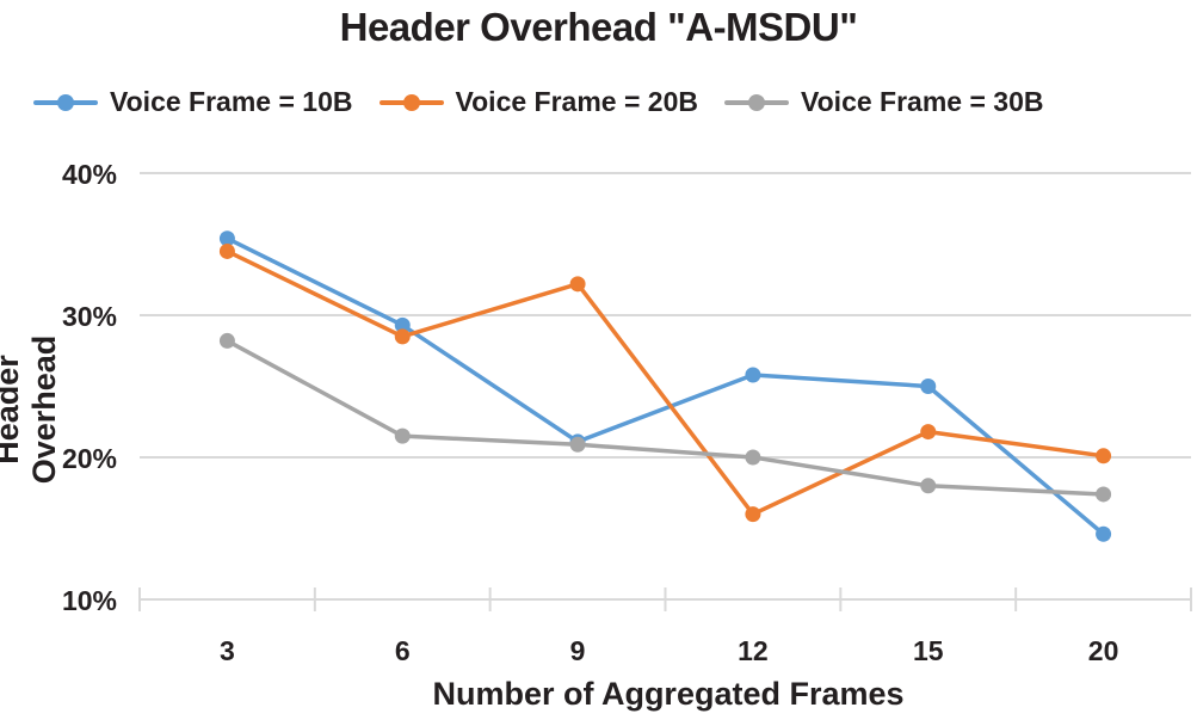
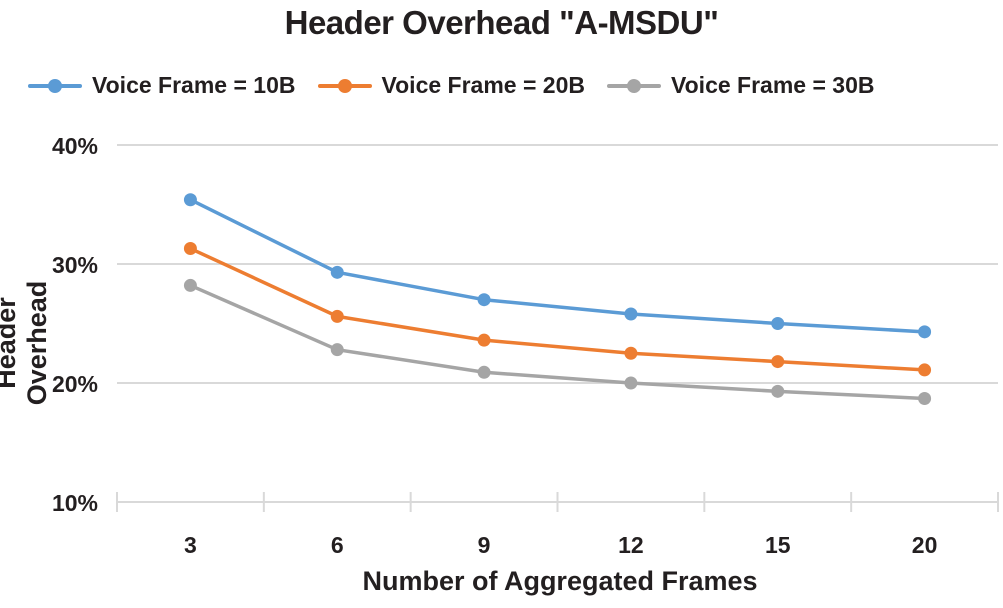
Voice Frame = 20B/3: 34.5% -> 31.3%
Voice Frame = 20B/6: 28.5% -> 25.6%
Voice Frame = 30B/6: 21.5% -> 22.8%
Voice Frame = 10B/9: 21.1% -> 27.0%
Voice Frame = 20B/9: 32.2% -> 23.6%
Voice Frame = 20B/12: 16.0% -> 22.5%
Voice Frame = 30B/15: 18.0% -> 19.3%
Voice Frame = 10B/20: 14.6% -> 24.3%
Voice Frame = 20B/20: 20.1% -> 21.1%
Voice Frame = 30B/20: 17.4% -> 18.7%
